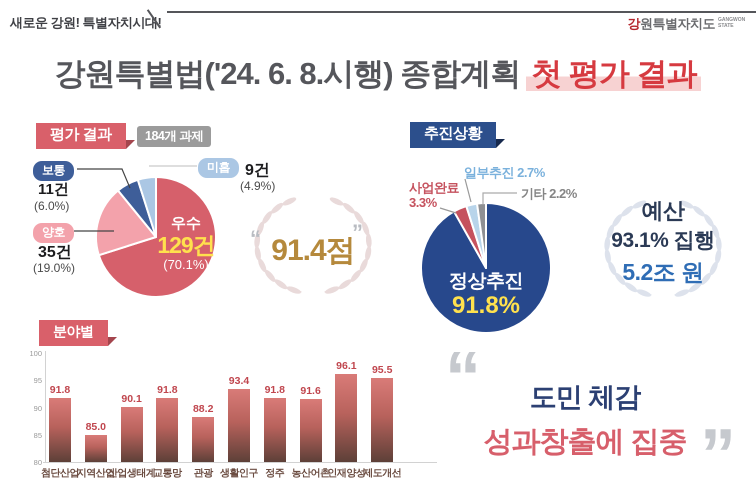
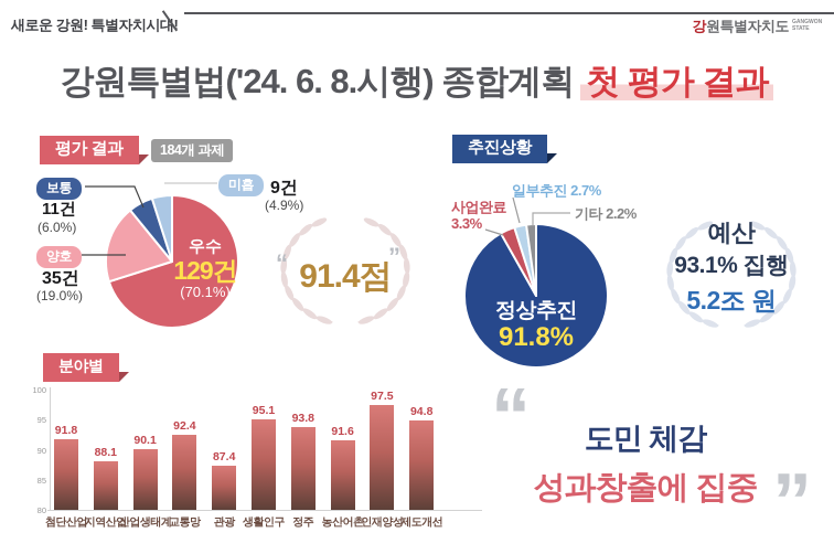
분야별/지역산업: 85.0 -> 88.1
분야별/교통망: 91.8 -> 92.4
분야별/관광: 88.2 -> 87.4
분야별/생활인구: 93.4 -> 95.1
분야별/정주: 91.8 -> 93.8
분야별/인재양성: 96.1 -> 97.5
분야별/제도개선: 95.5 -> 94.8
